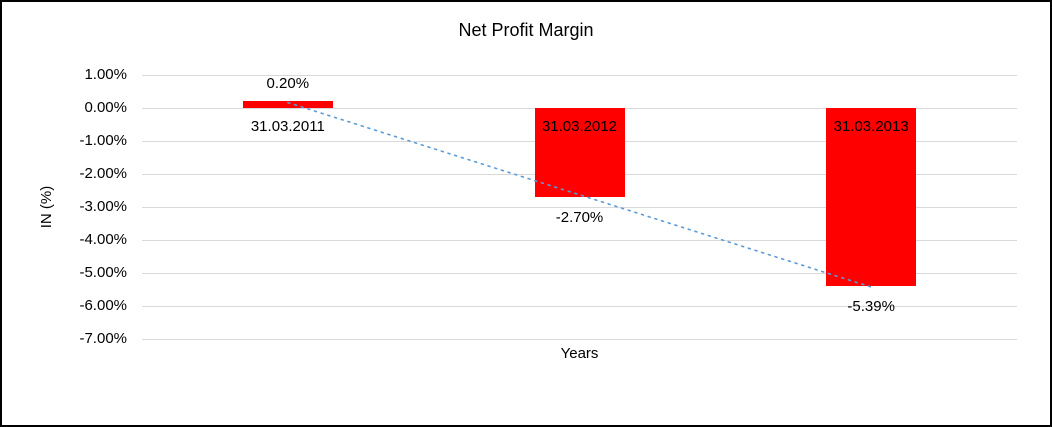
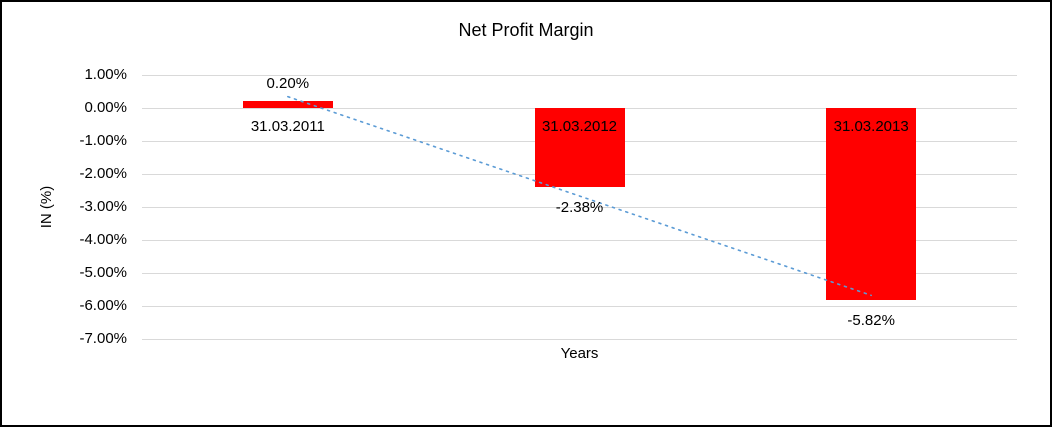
31.03.2012: -2.70% -> -2.38%
31.03.2013: -5.39% -> -5.82%
